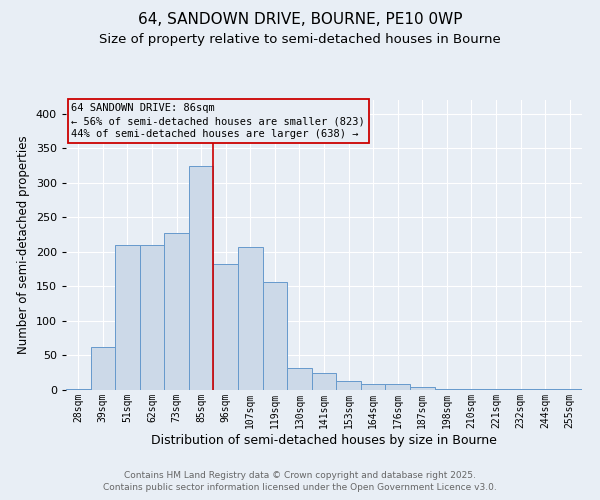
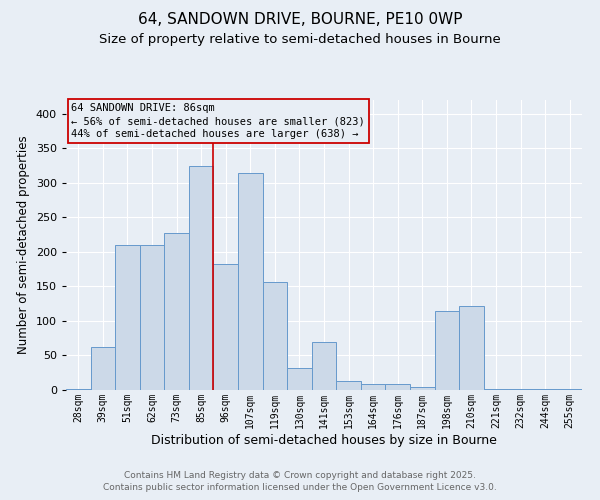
107sqm: 207 -> 314
141sqm: 25 -> 70
198sqm: 2 -> 114
210sqm: 2 -> 122
